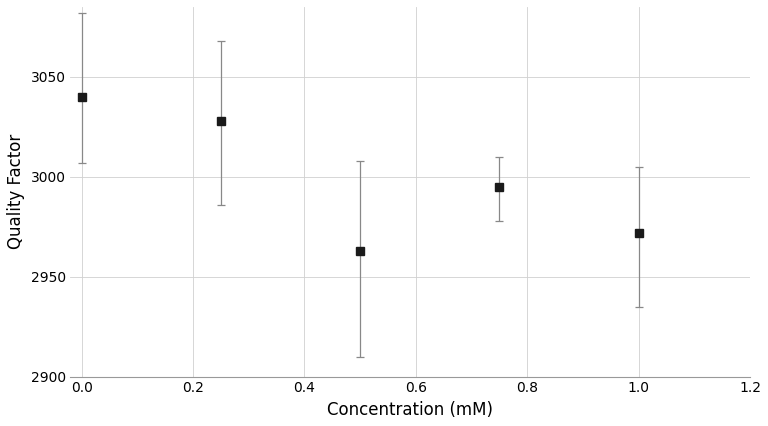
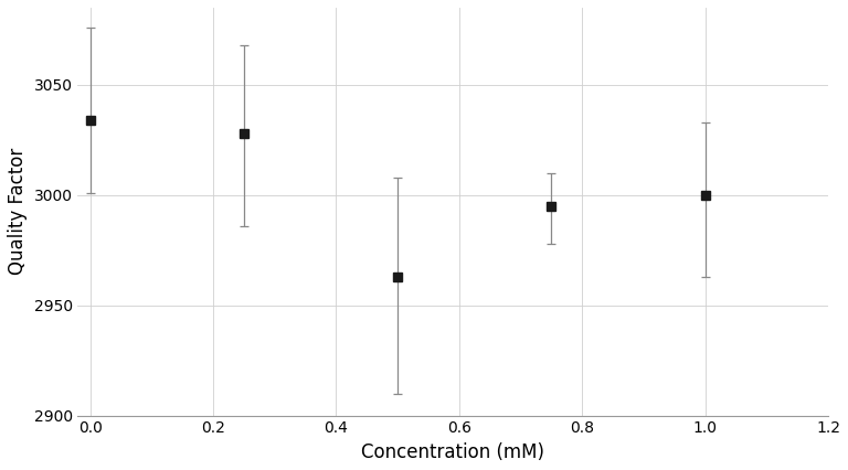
0.0: 3040 -> 3034
1.0: 2972 -> 3000
